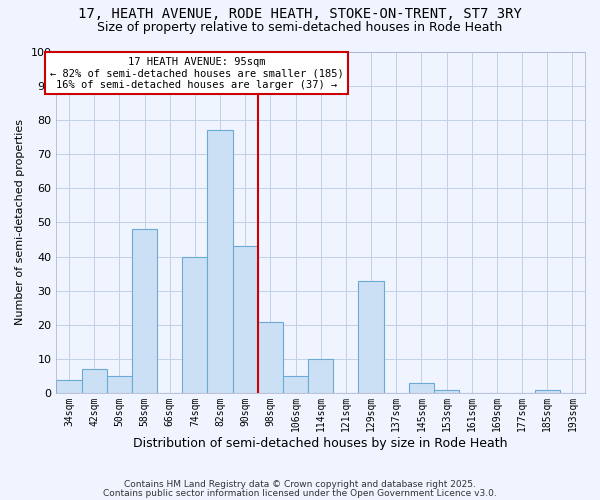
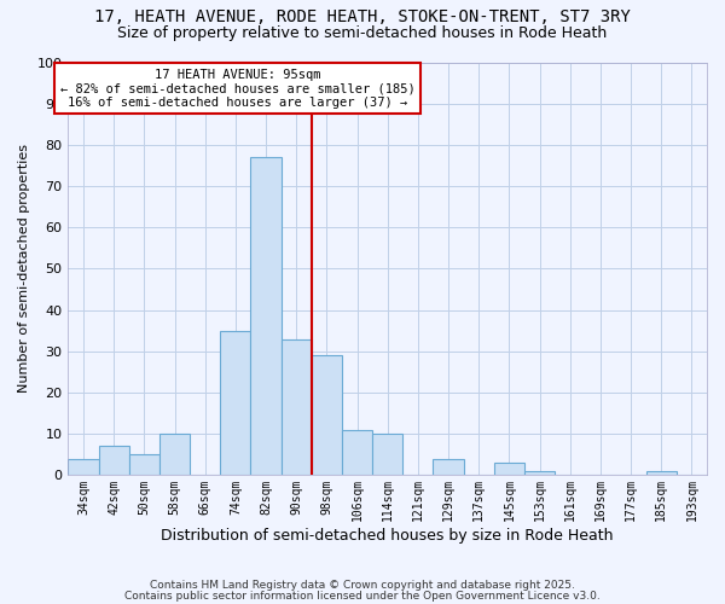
58sqm: 48 -> 10
74sqm: 40 -> 35
90sqm: 43 -> 33
98sqm: 21 -> 29
106sqm: 5 -> 11
129sqm: 33 -> 4
